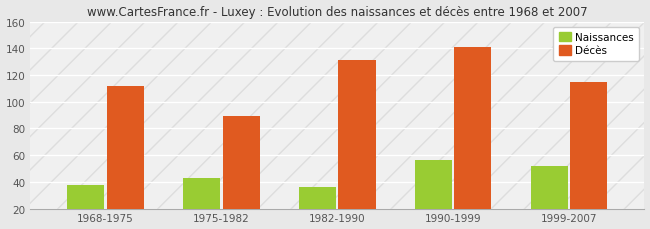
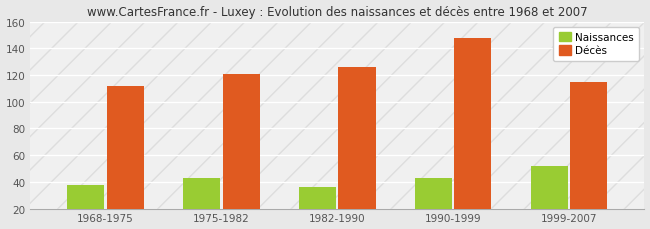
Décès/1975-1982: 89 -> 121
Décès/1982-1990: 131 -> 126
Naissances/1990-1999: 56 -> 43
Décès/1990-1999: 141 -> 148
